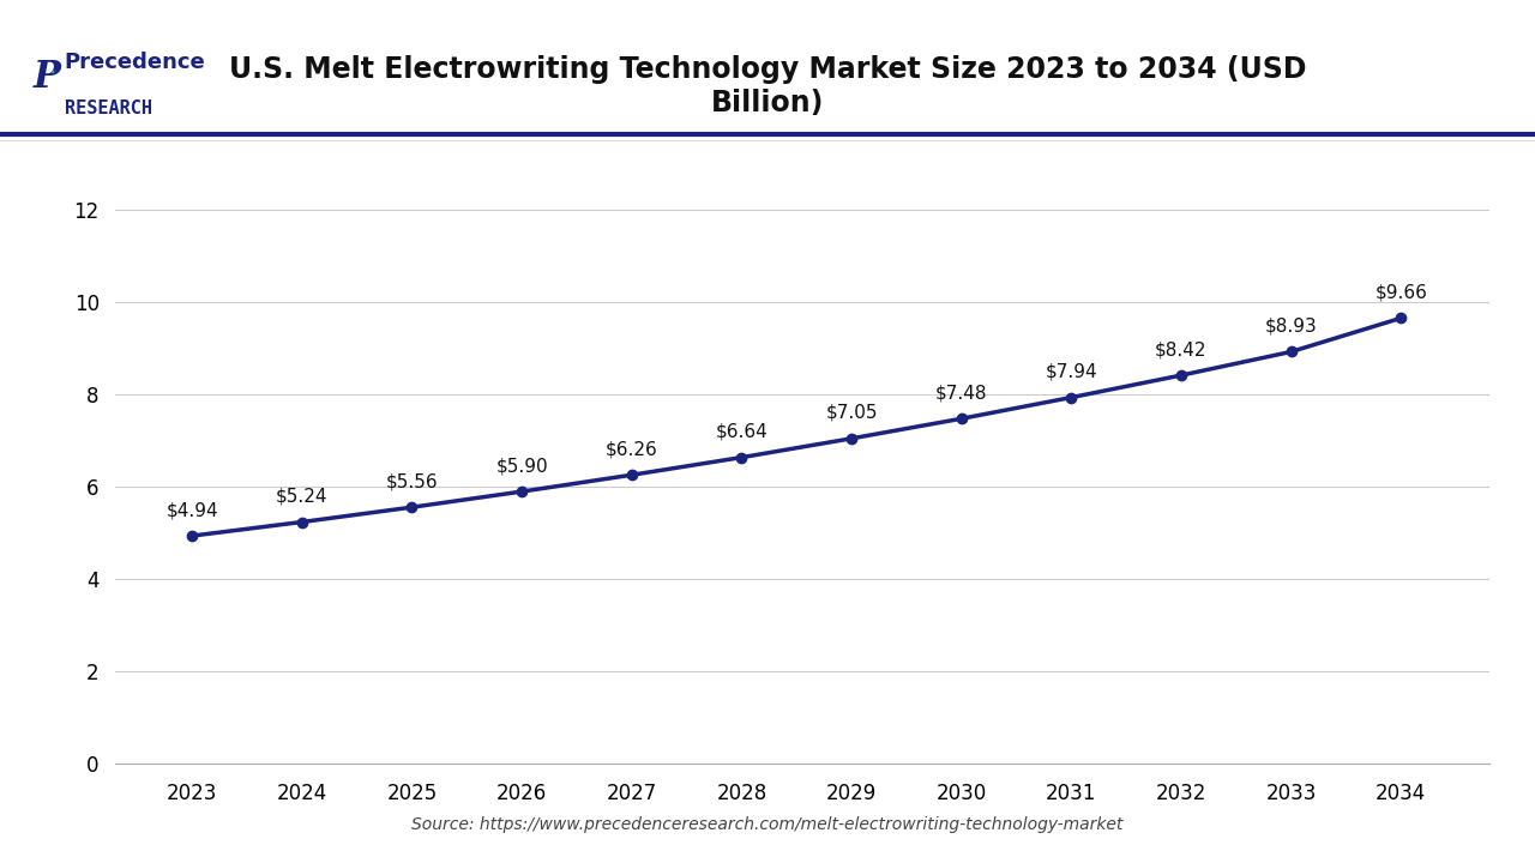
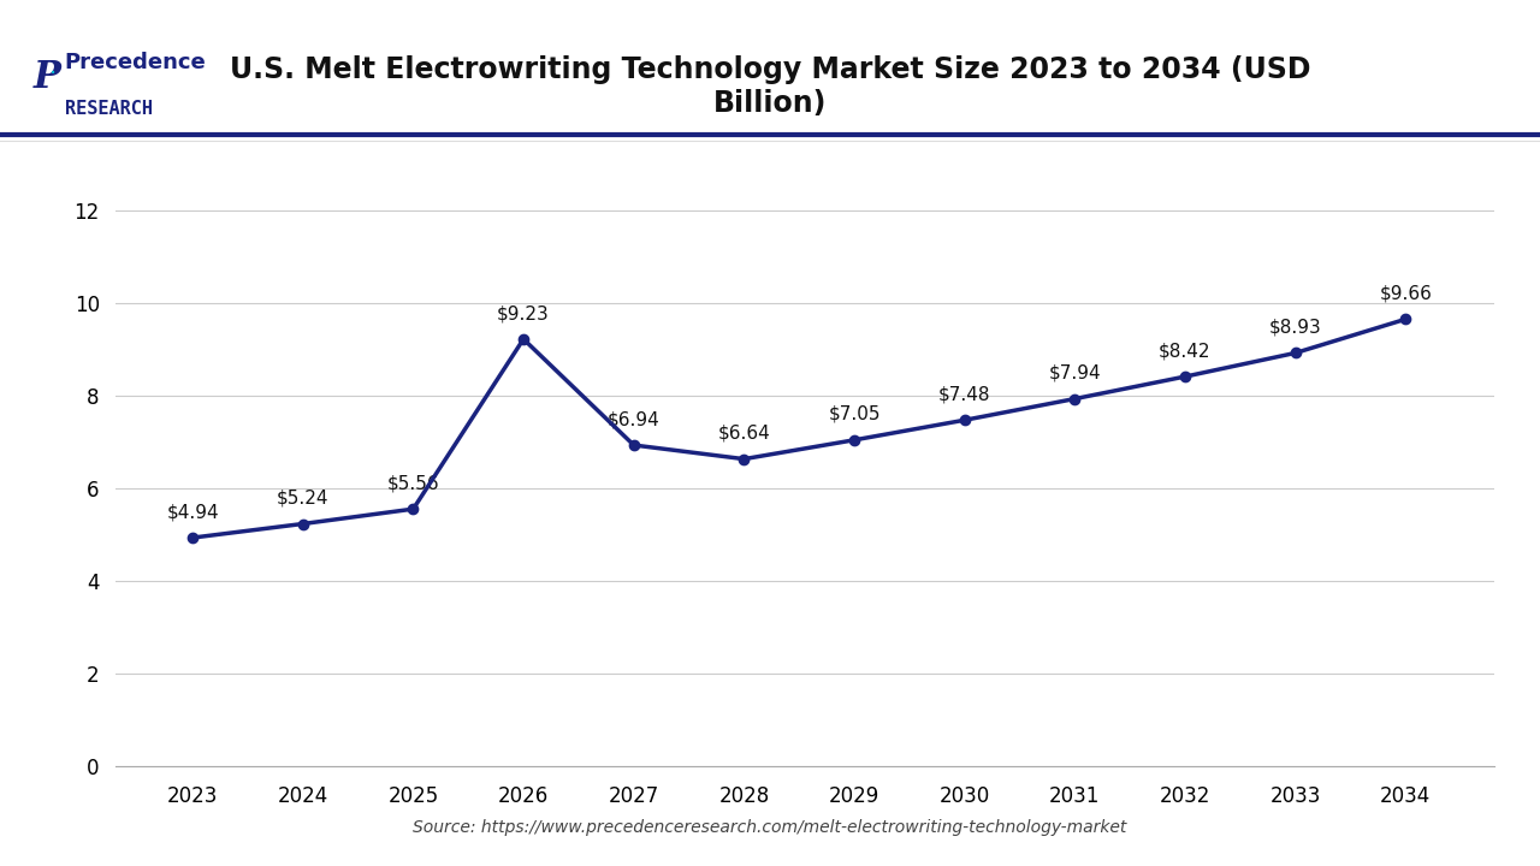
2026: $5.90 -> $9.23
2027: $6.26 -> $6.94
